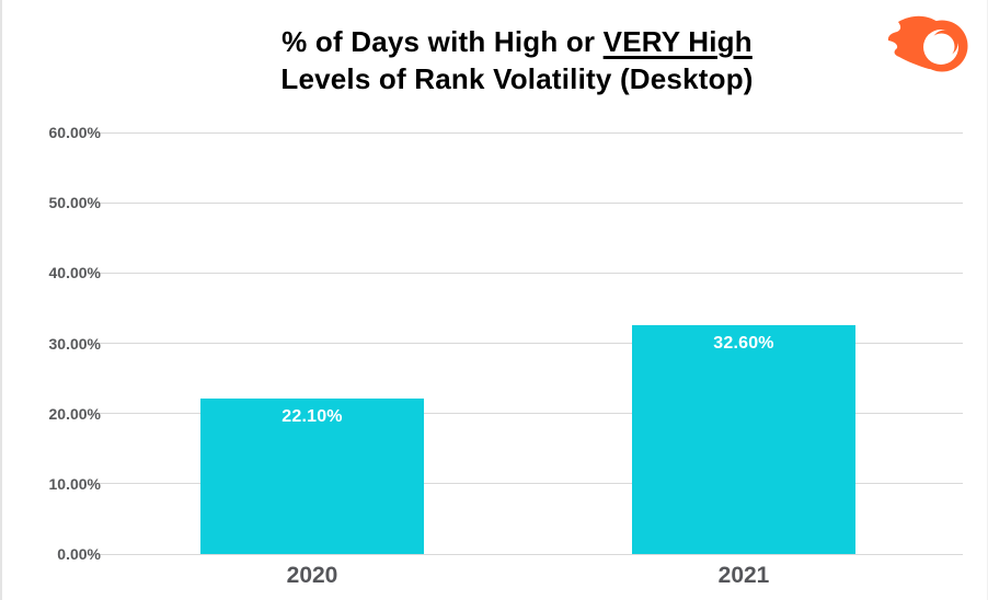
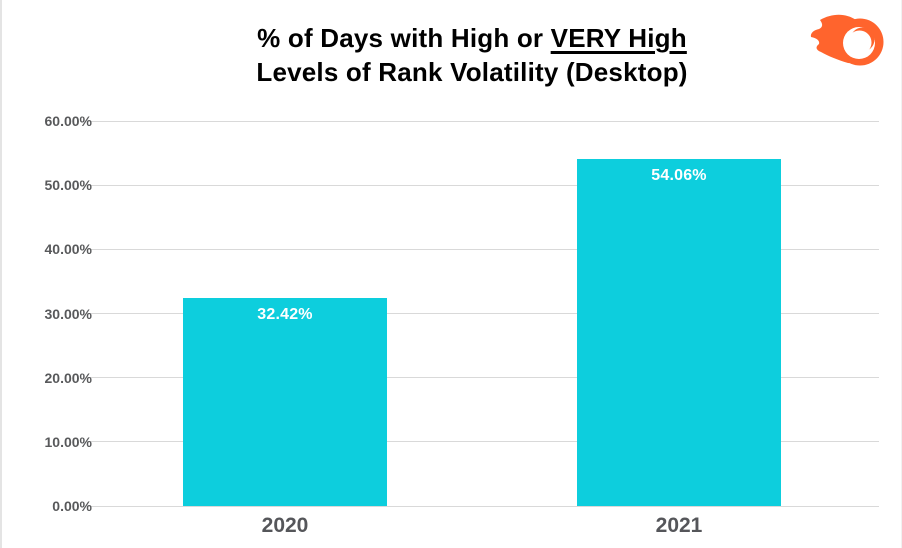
2020: 22.10% -> 32.42%
2021: 32.60% -> 54.06%
